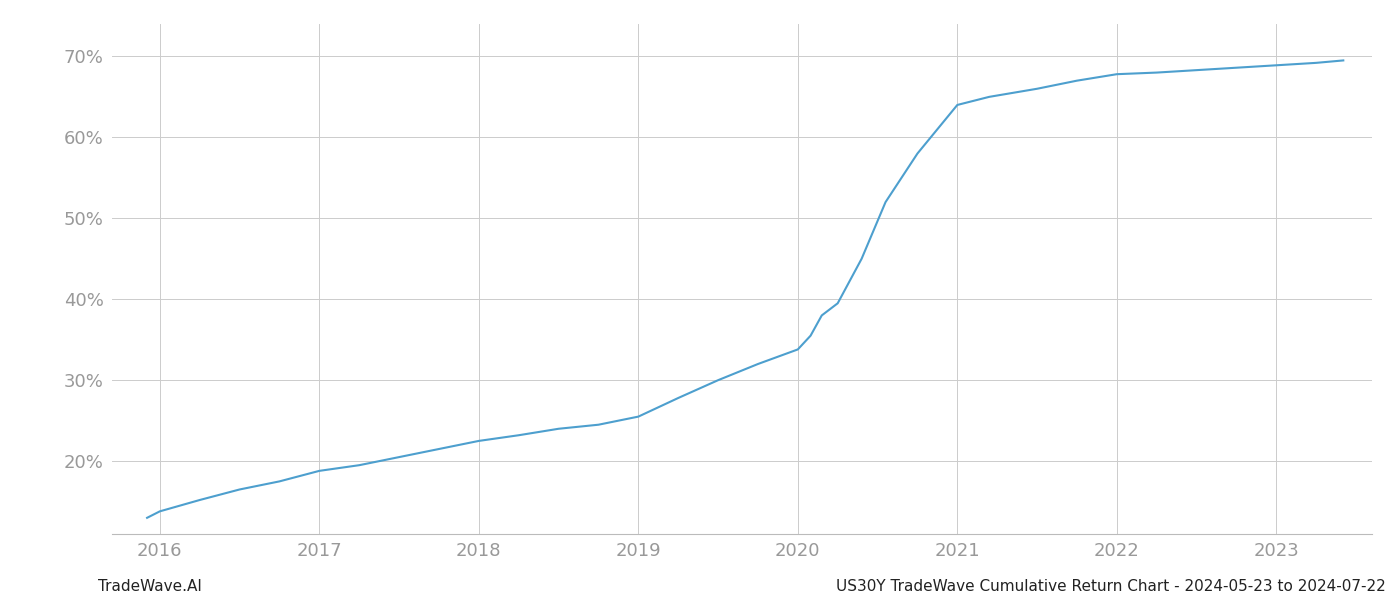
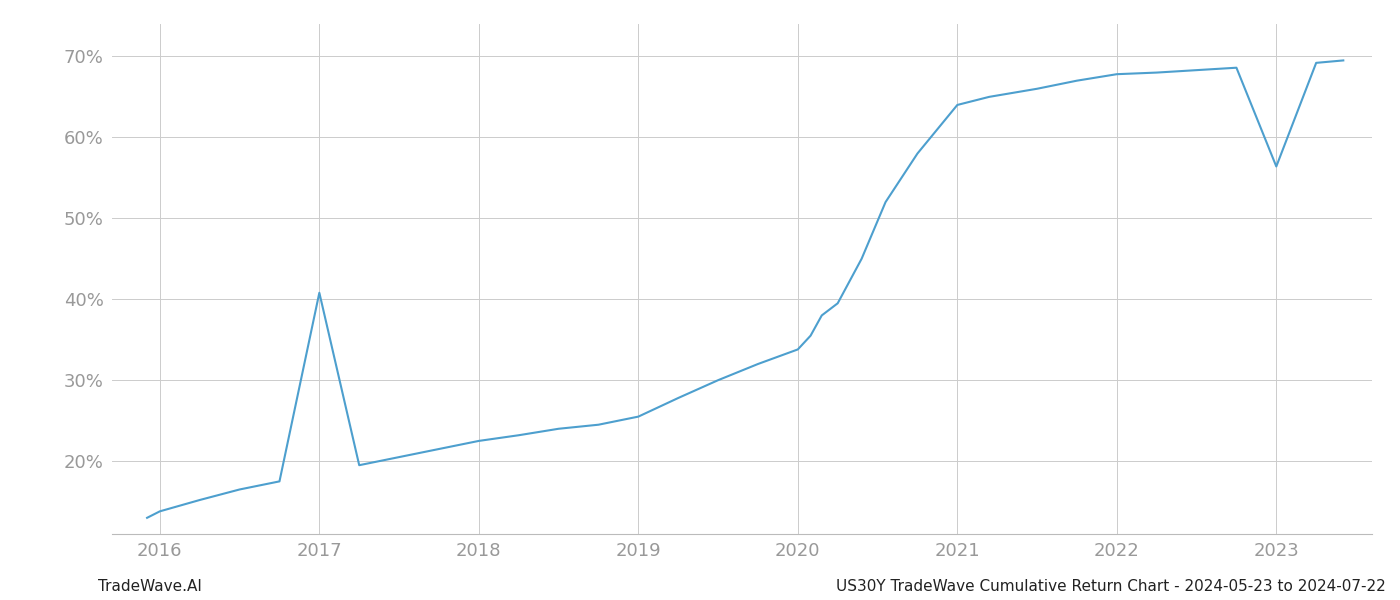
2017: 18.8% -> 40.8%
2023: 68.9% -> 56.4%
